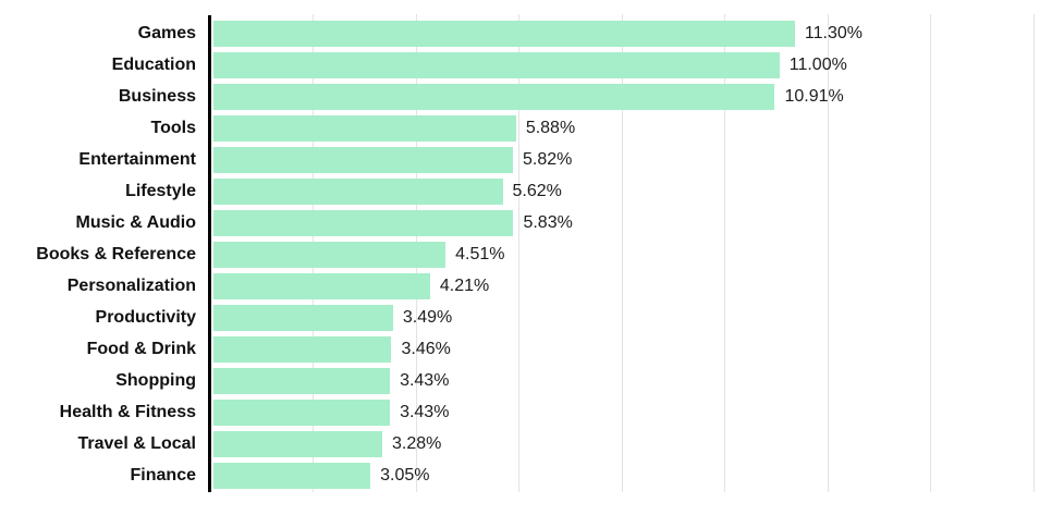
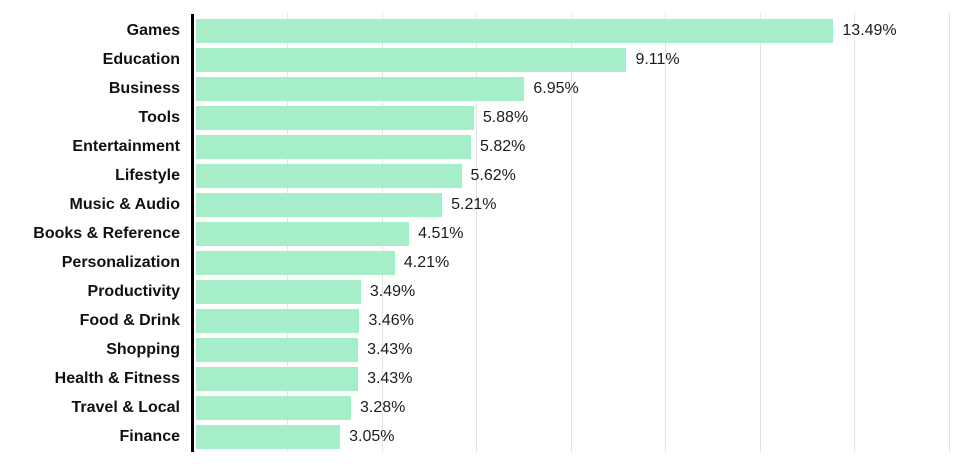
Games: 11.30% -> 13.49%
Education: 11.00% -> 9.11%
Business: 10.91% -> 6.95%
Music & Audio: 5.83% -> 5.21%
